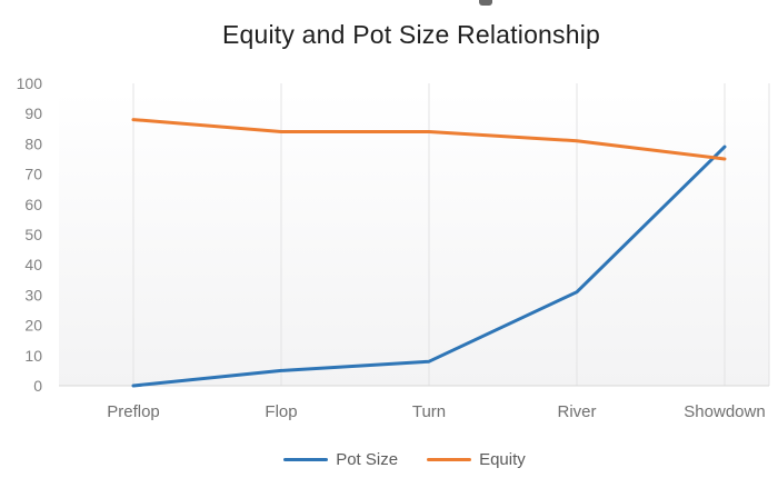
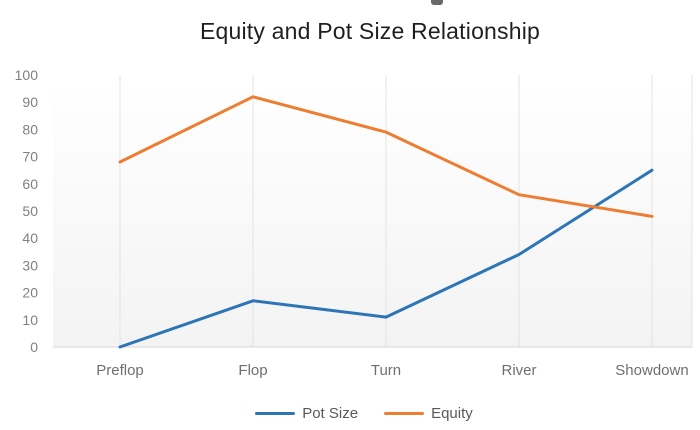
Equity/Preflop: 88 -> 68
Pot Size/Flop: 5 -> 17
Equity/Flop: 84 -> 92
Pot Size/Turn: 8 -> 11
Equity/Turn: 84 -> 79
Pot Size/River: 31 -> 34
Equity/River: 81 -> 56
Pot Size/Showdown: 79 -> 65
Equity/Showdown: 75 -> 48
